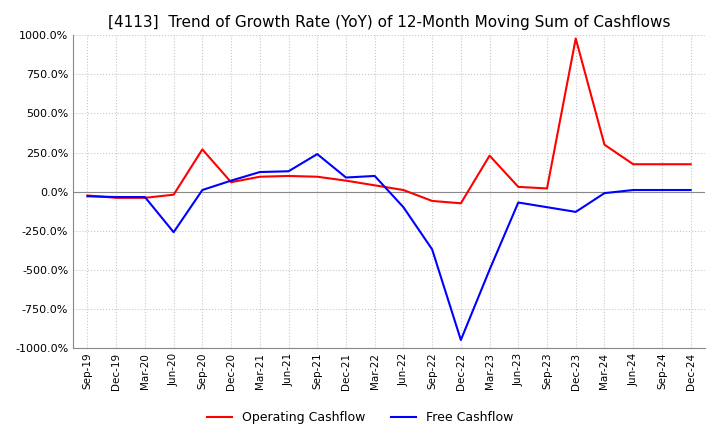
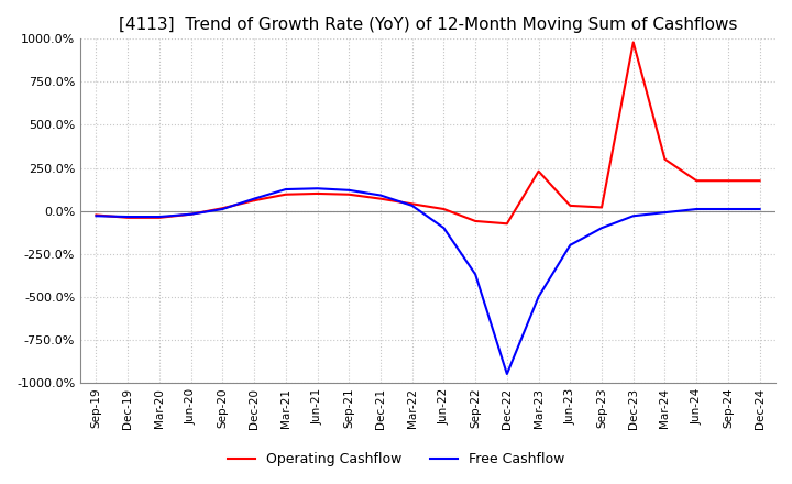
Free Cashflow/Jun-20: -260% -> -20%
Operating Cashflow/Sep-20: 270% -> 20%
Free Cashflow/Sep-21: 240% -> 120%
Free Cashflow/Mar-22: 100% -> 30%
Free Cashflow/Jun-23: -70% -> -200%
Free Cashflow/Dec-23: -130% -> -30%
